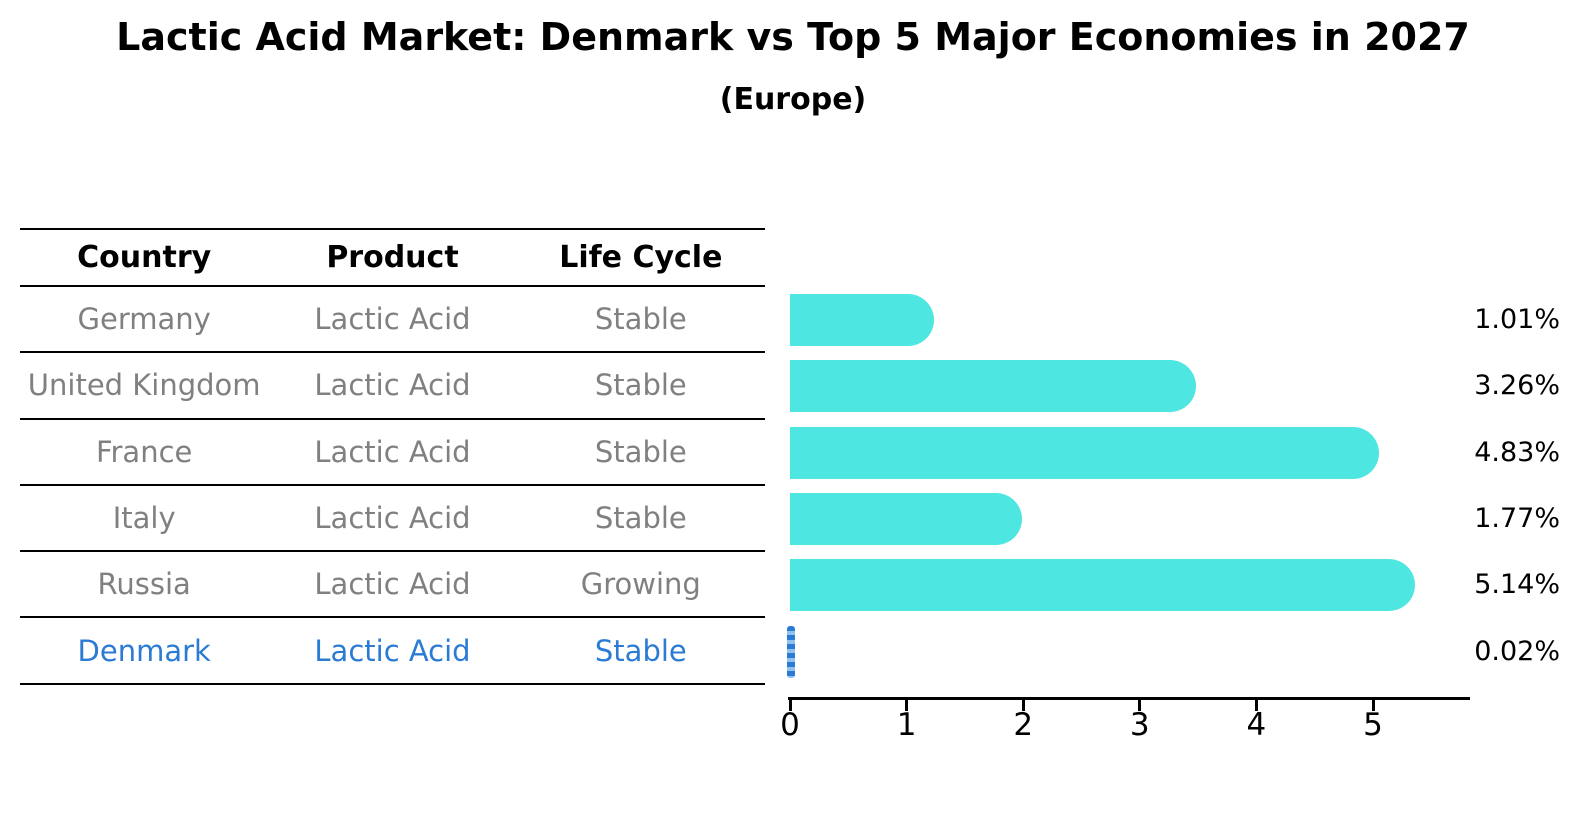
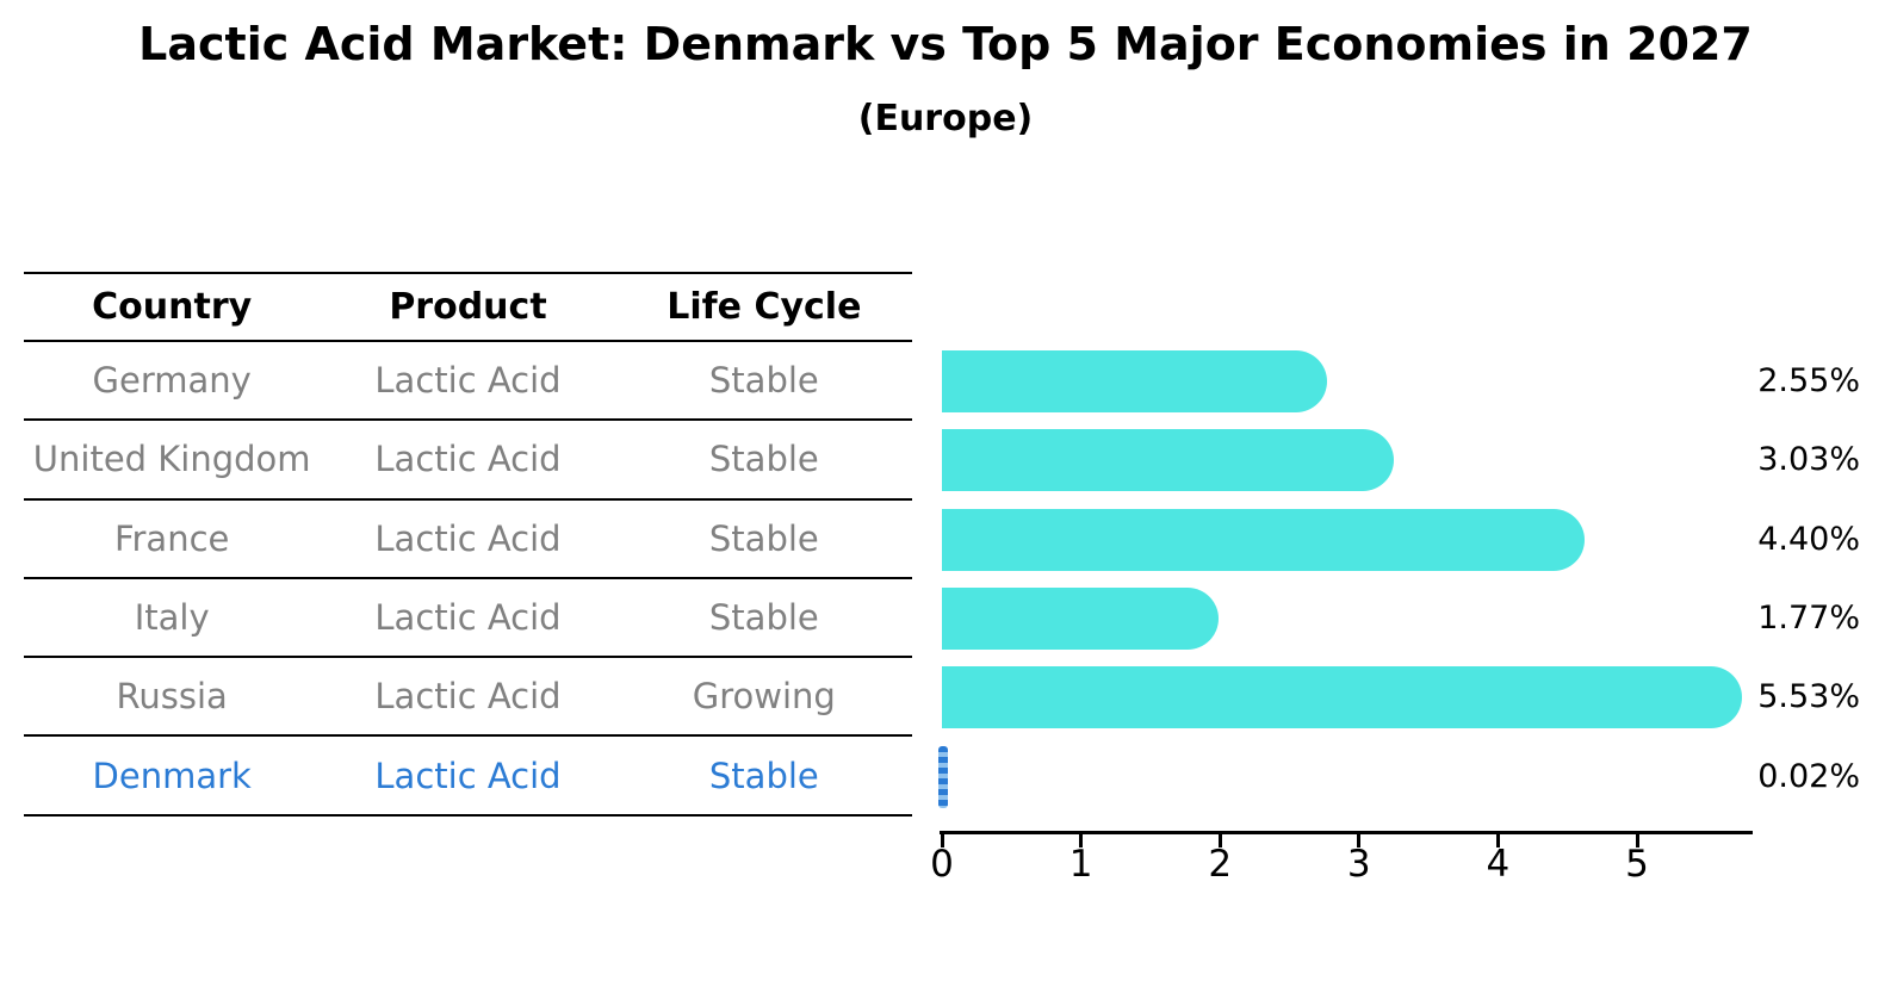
Germany: 1.01% -> 2.55%
United Kingdom: 3.26% -> 3.03%
France: 4.83% -> 4.40%
Russia: 5.14% -> 5.53%
